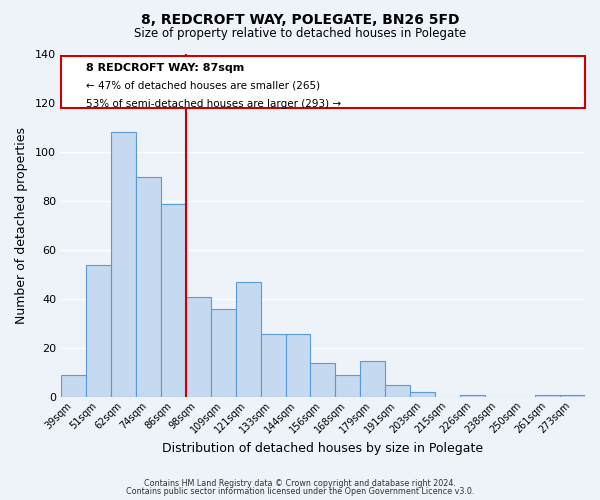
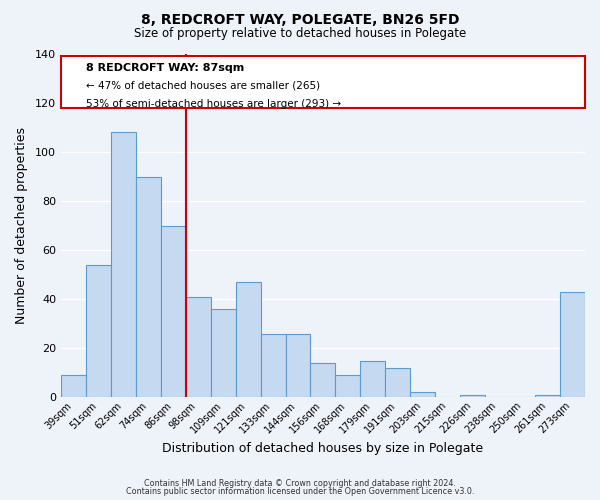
86sqm: 79 -> 70
191sqm: 5 -> 12
273sqm: 1 -> 43
